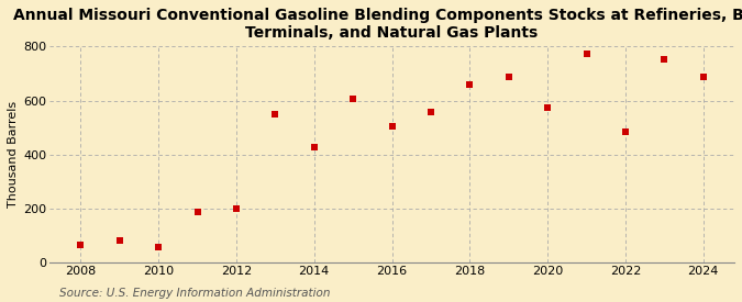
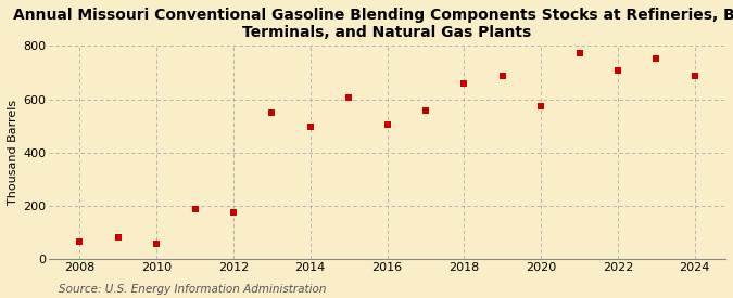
2012: 200 -> 175
2014: 425 -> 498
2022: 485 -> 710
